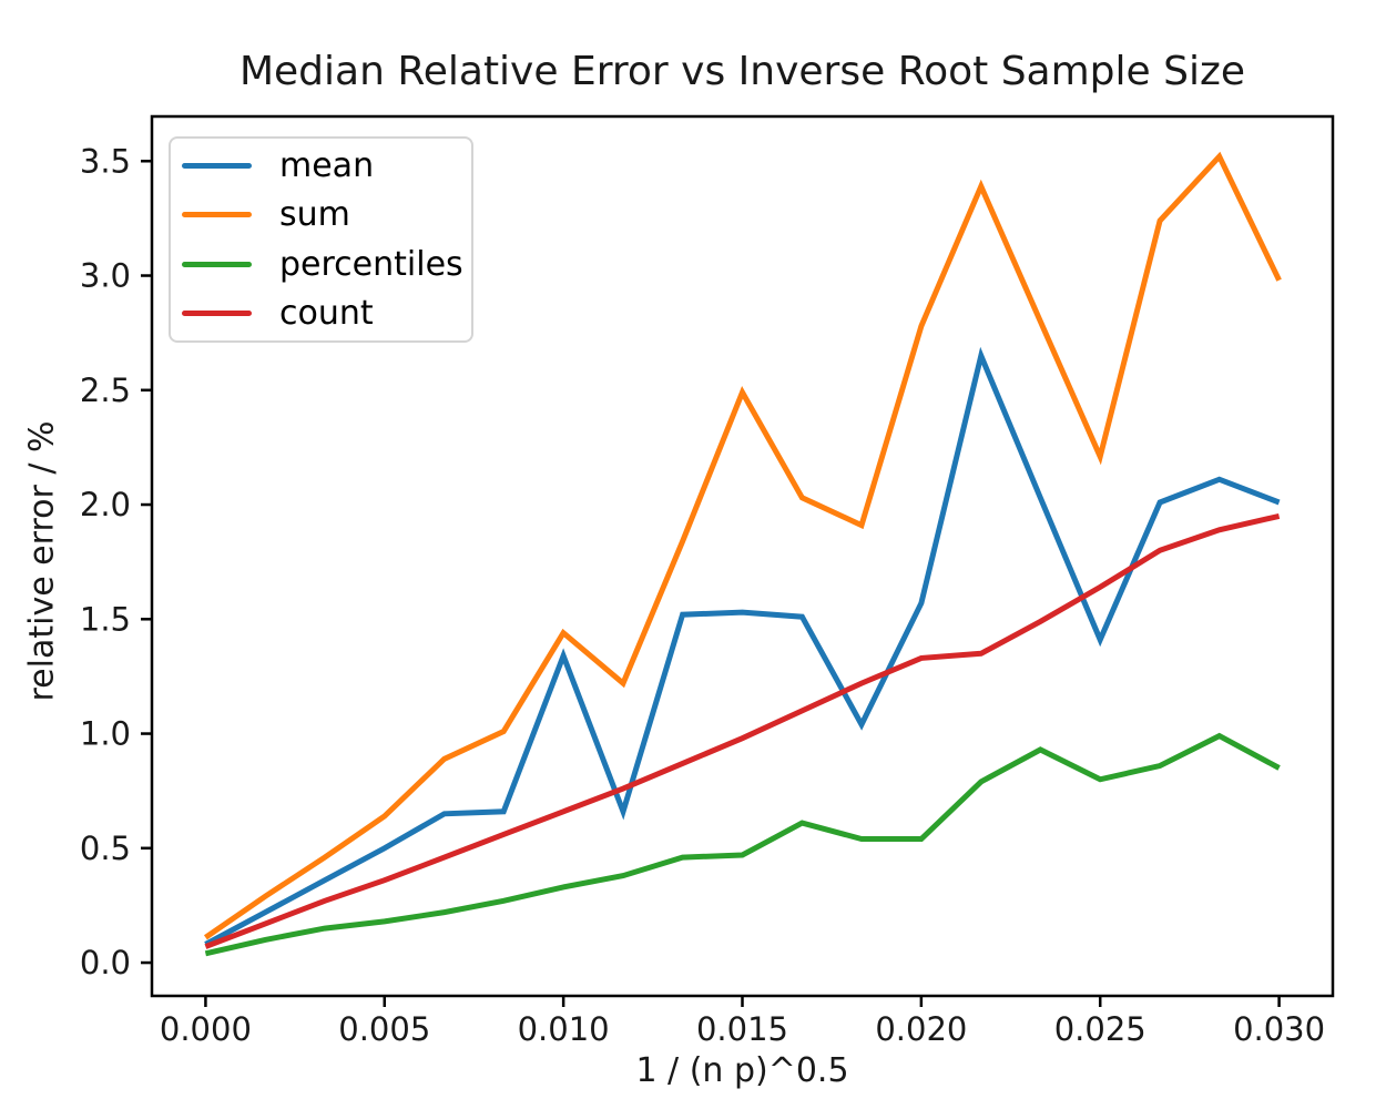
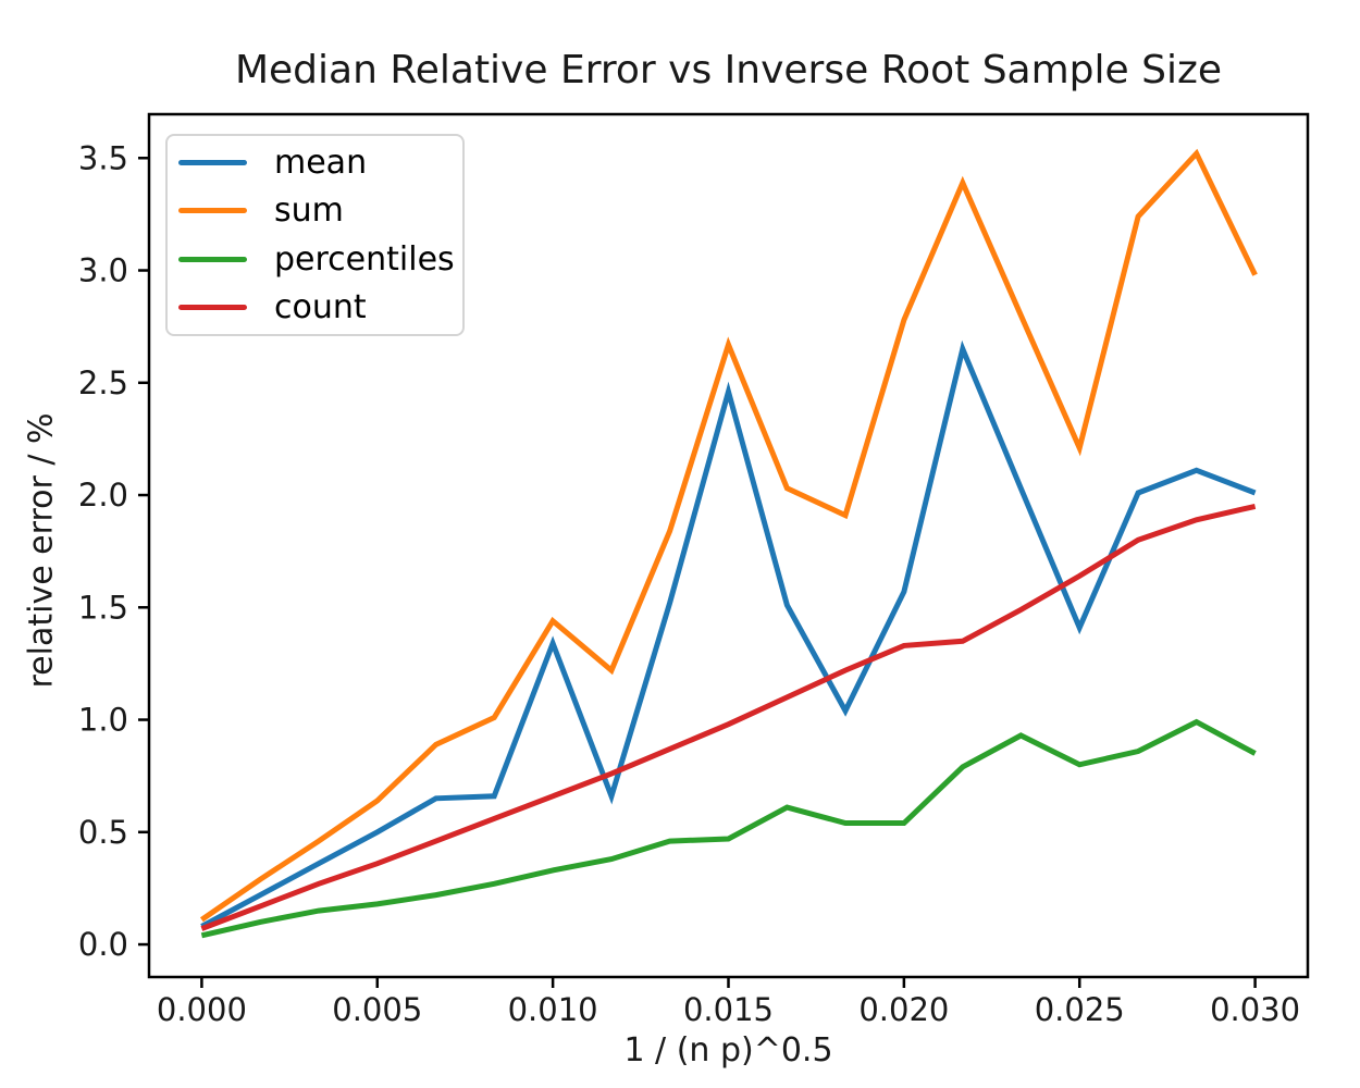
mean/0.015: 1.53 -> 2.46
sum/0.015: 2.49 -> 2.67
